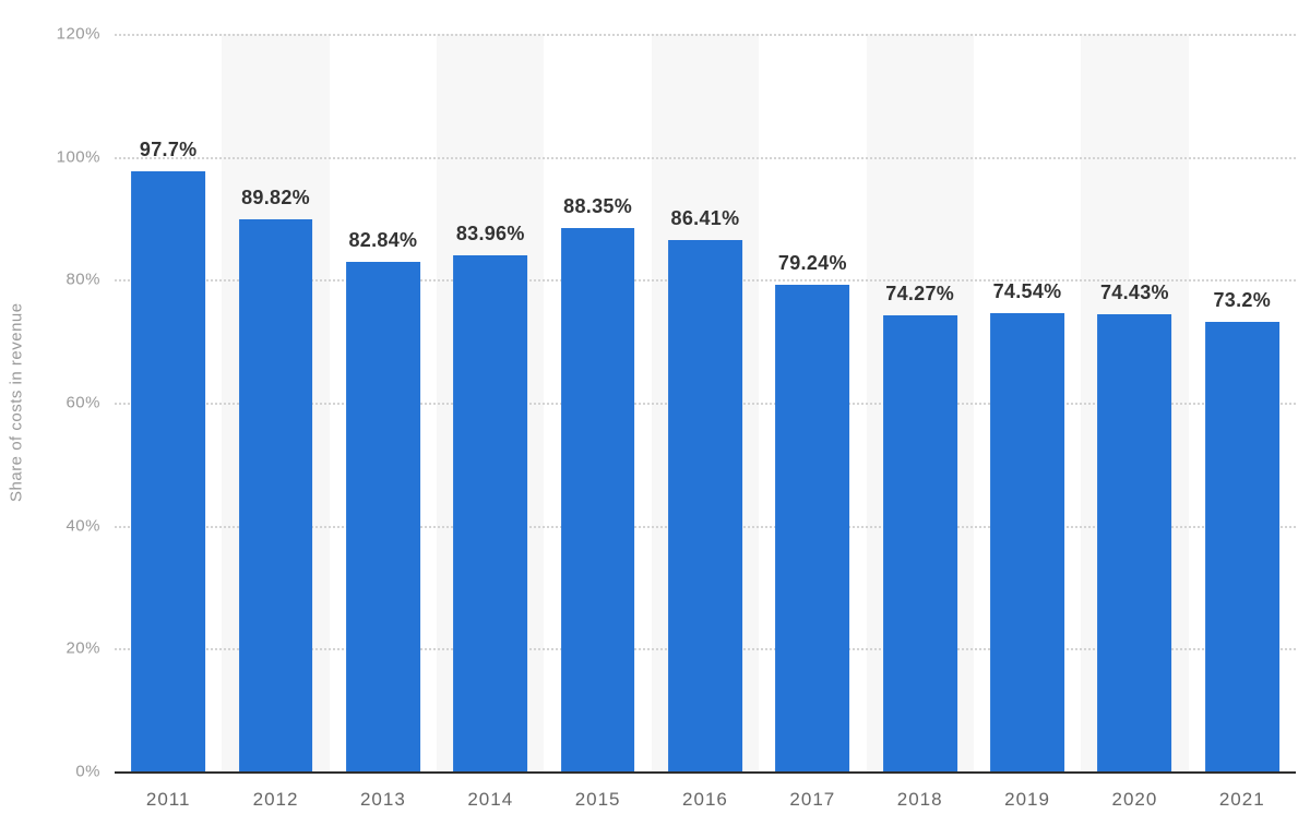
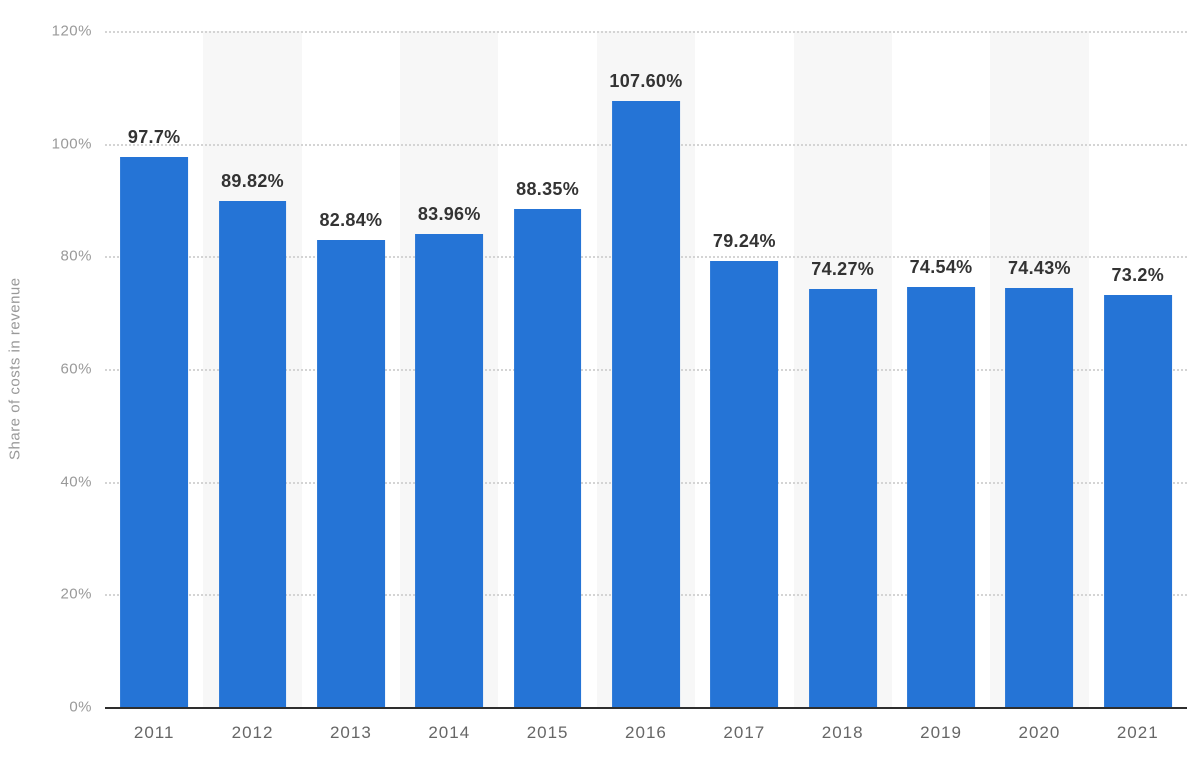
2016: 86.41% -> 107.60%
